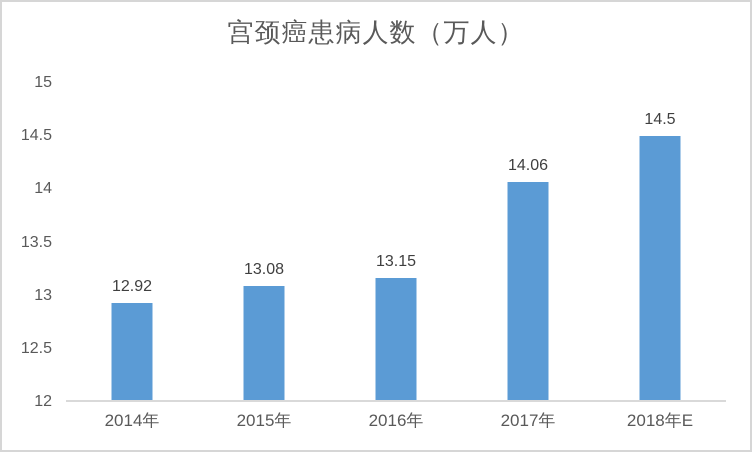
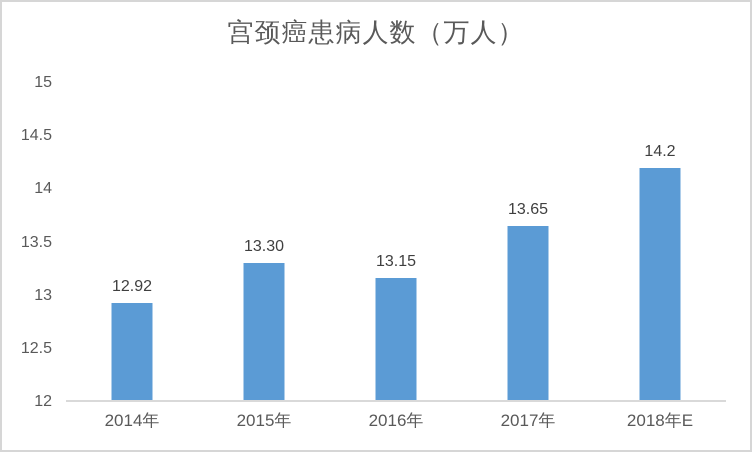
2015年: 13.08 -> 13.30
2017年: 14.06 -> 13.65
2018年E: 14.5 -> 14.2
